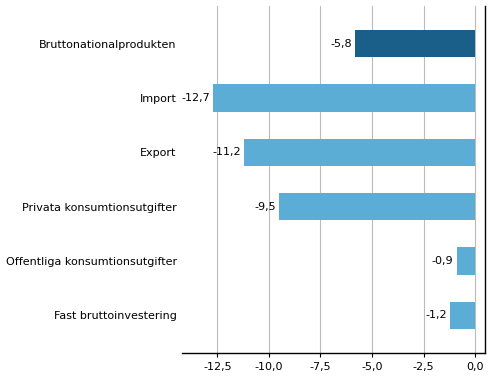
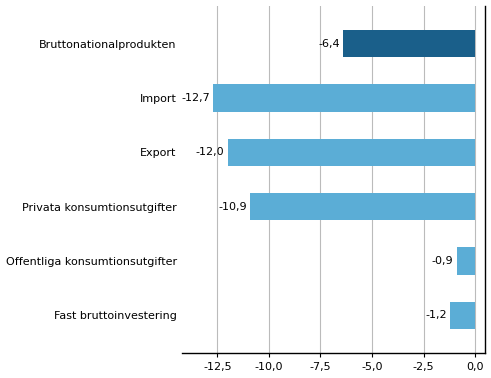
Bruttonationalprodukten: -5,8 -> -6,4
Export: -11,2 -> -12,0
Privata konsumtionsutgifter: -9,5 -> -10,9
